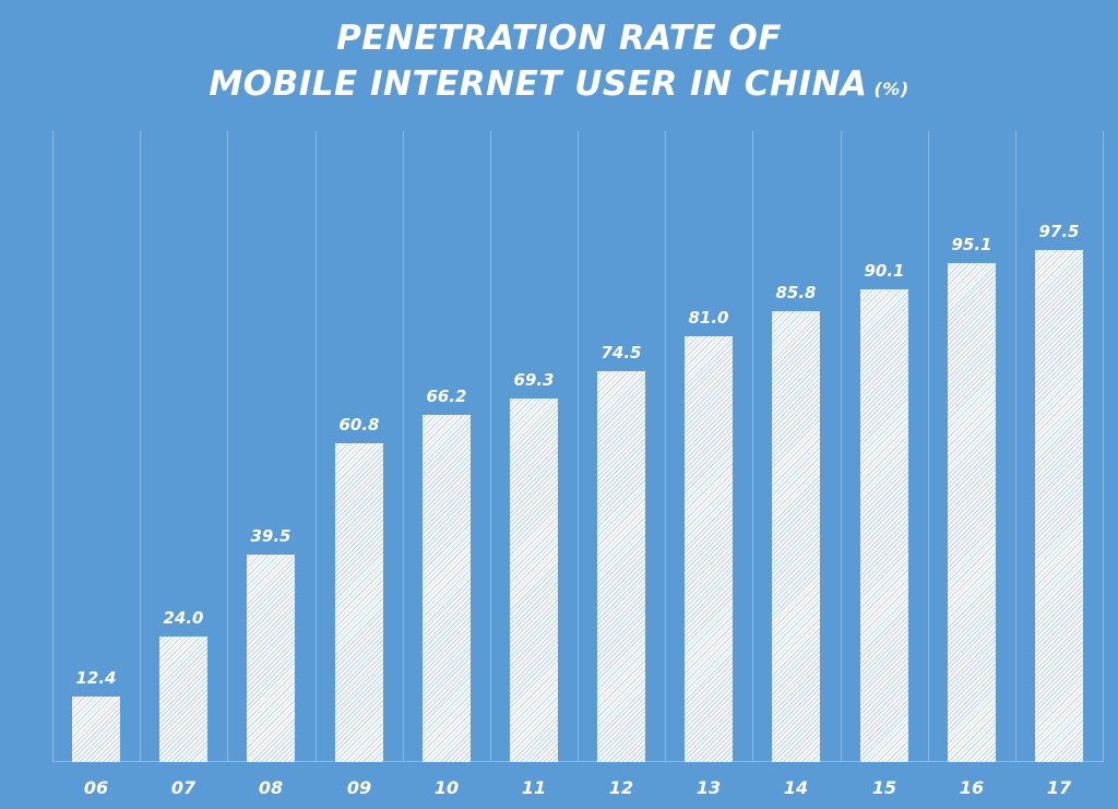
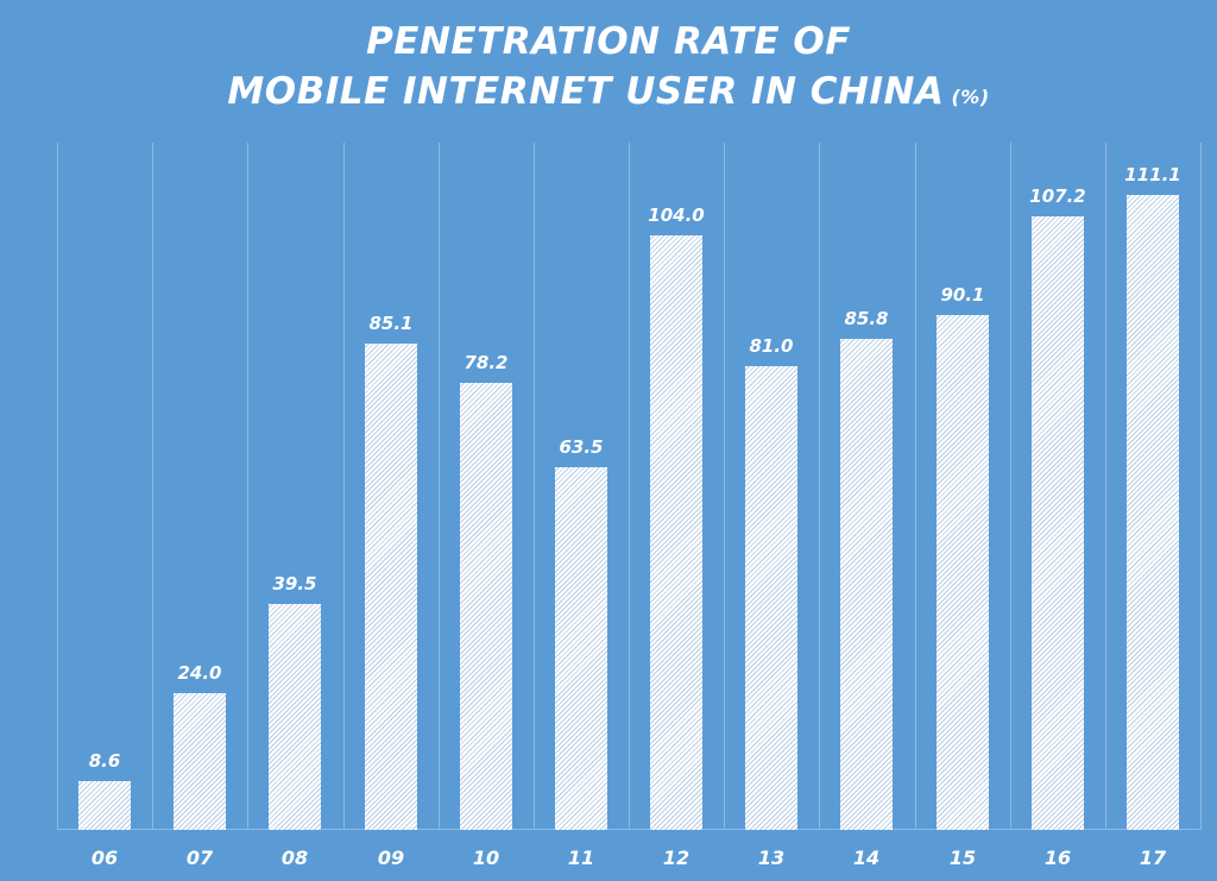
06: 12.4 -> 8.6
09: 60.8 -> 85.1
10: 66.2 -> 78.2
11: 69.3 -> 63.5
12: 74.5 -> 104.0
16: 95.1 -> 107.2
17: 97.5 -> 111.1
